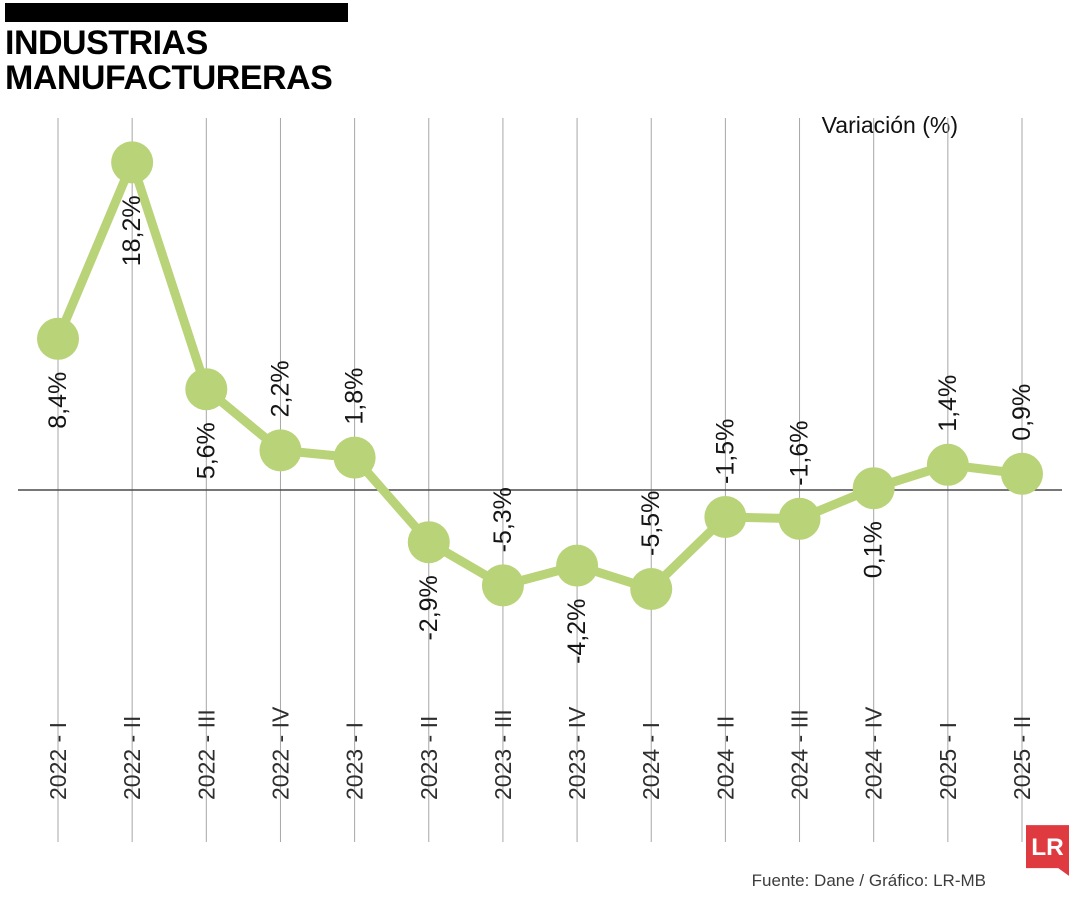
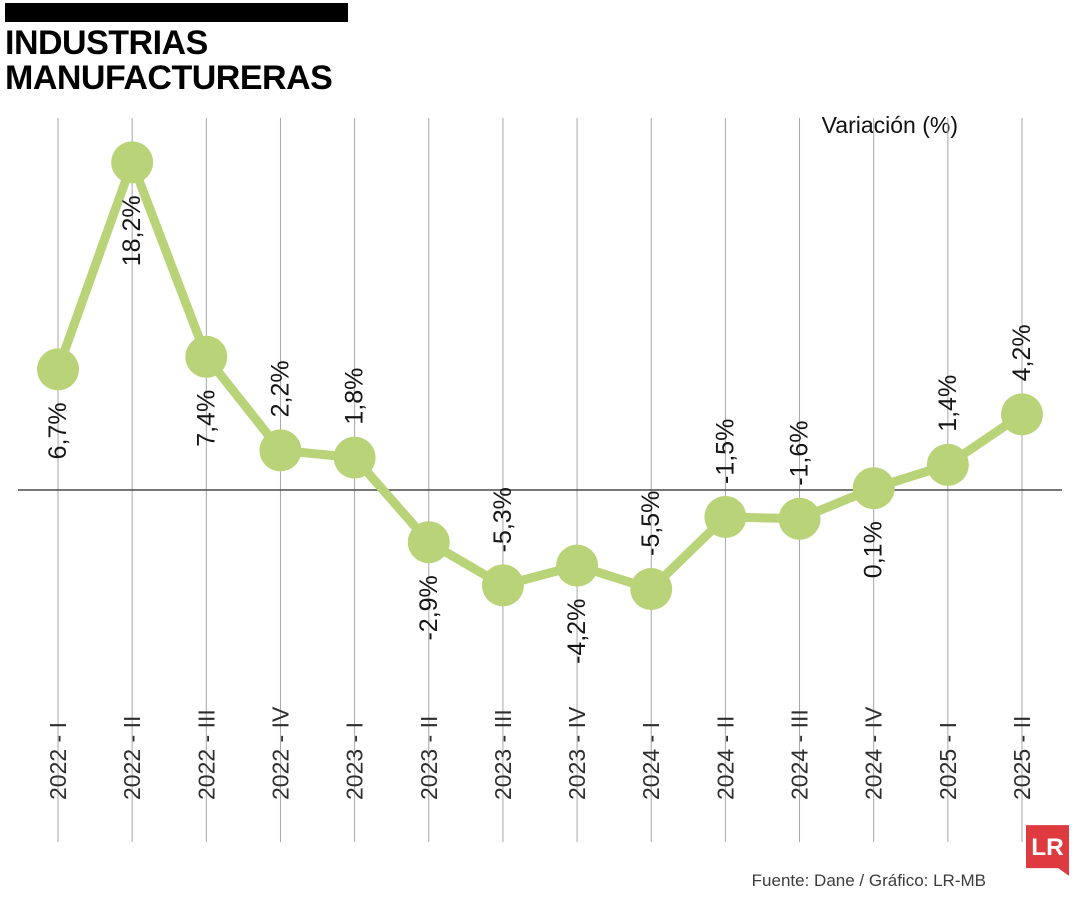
2022 - I: 8,4% -> 6,7%
2022 - III: 5,6% -> 7,4%
2025 - II: 0,9% -> 4,2%
